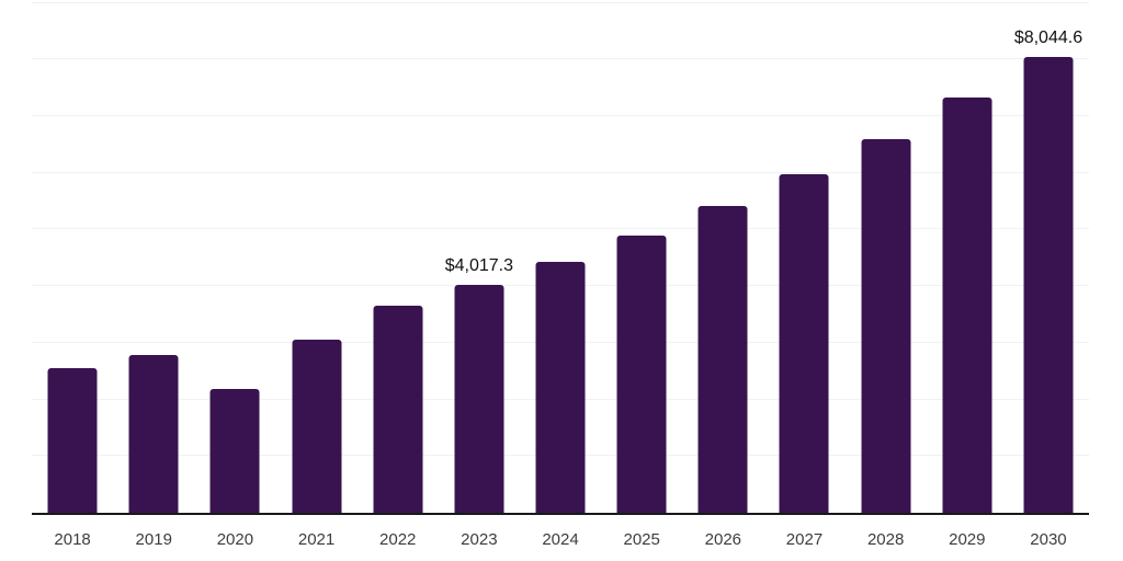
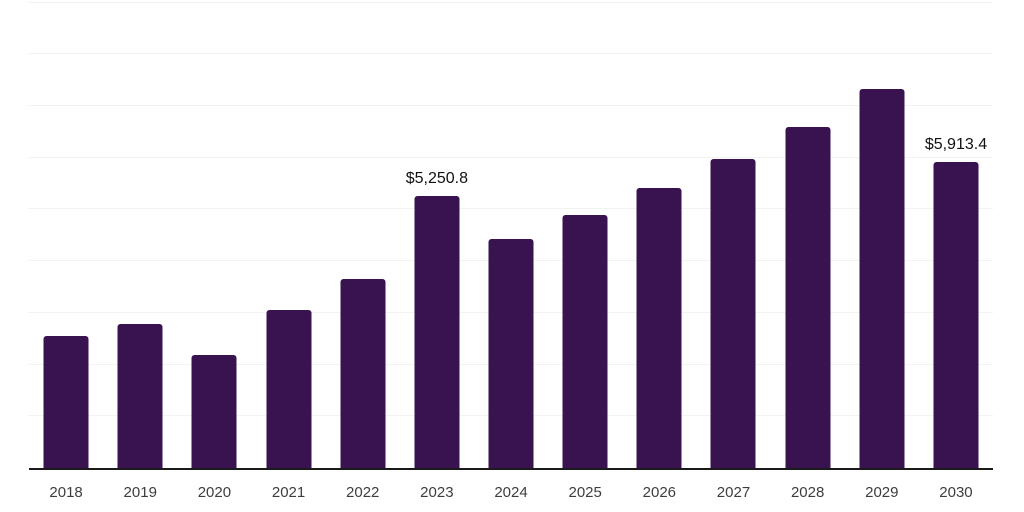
2023: $4,017.3 -> $5,250.8
2030: $8,044.6 -> $5,913.4
